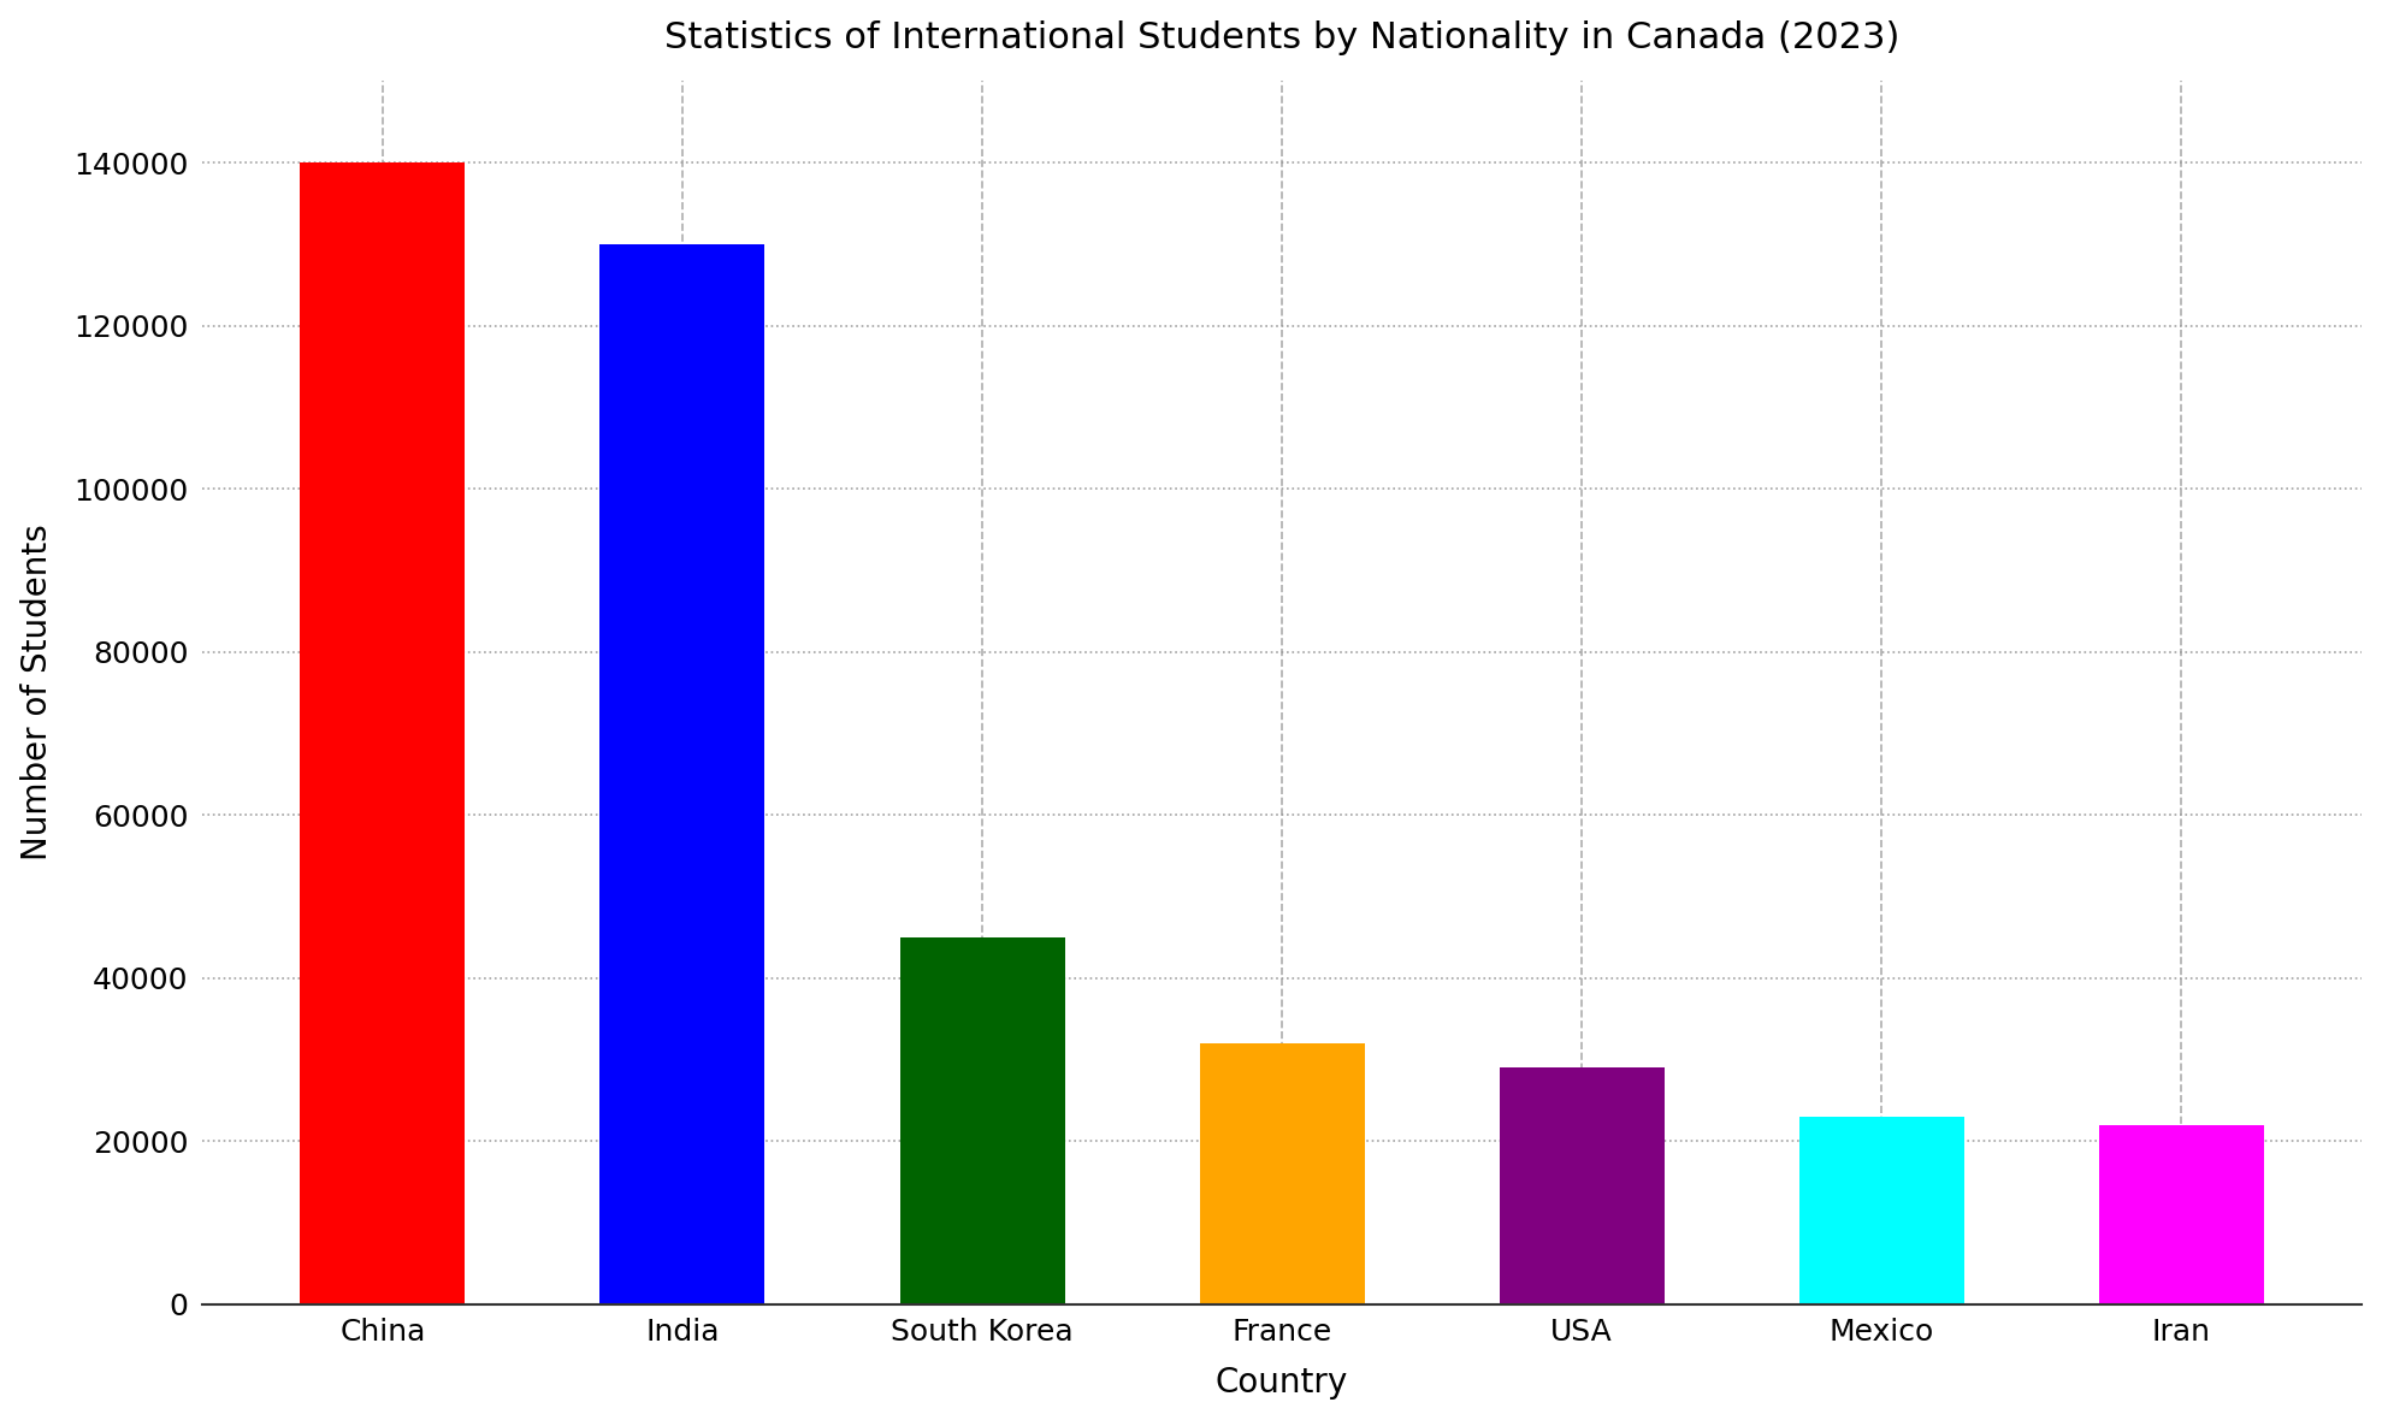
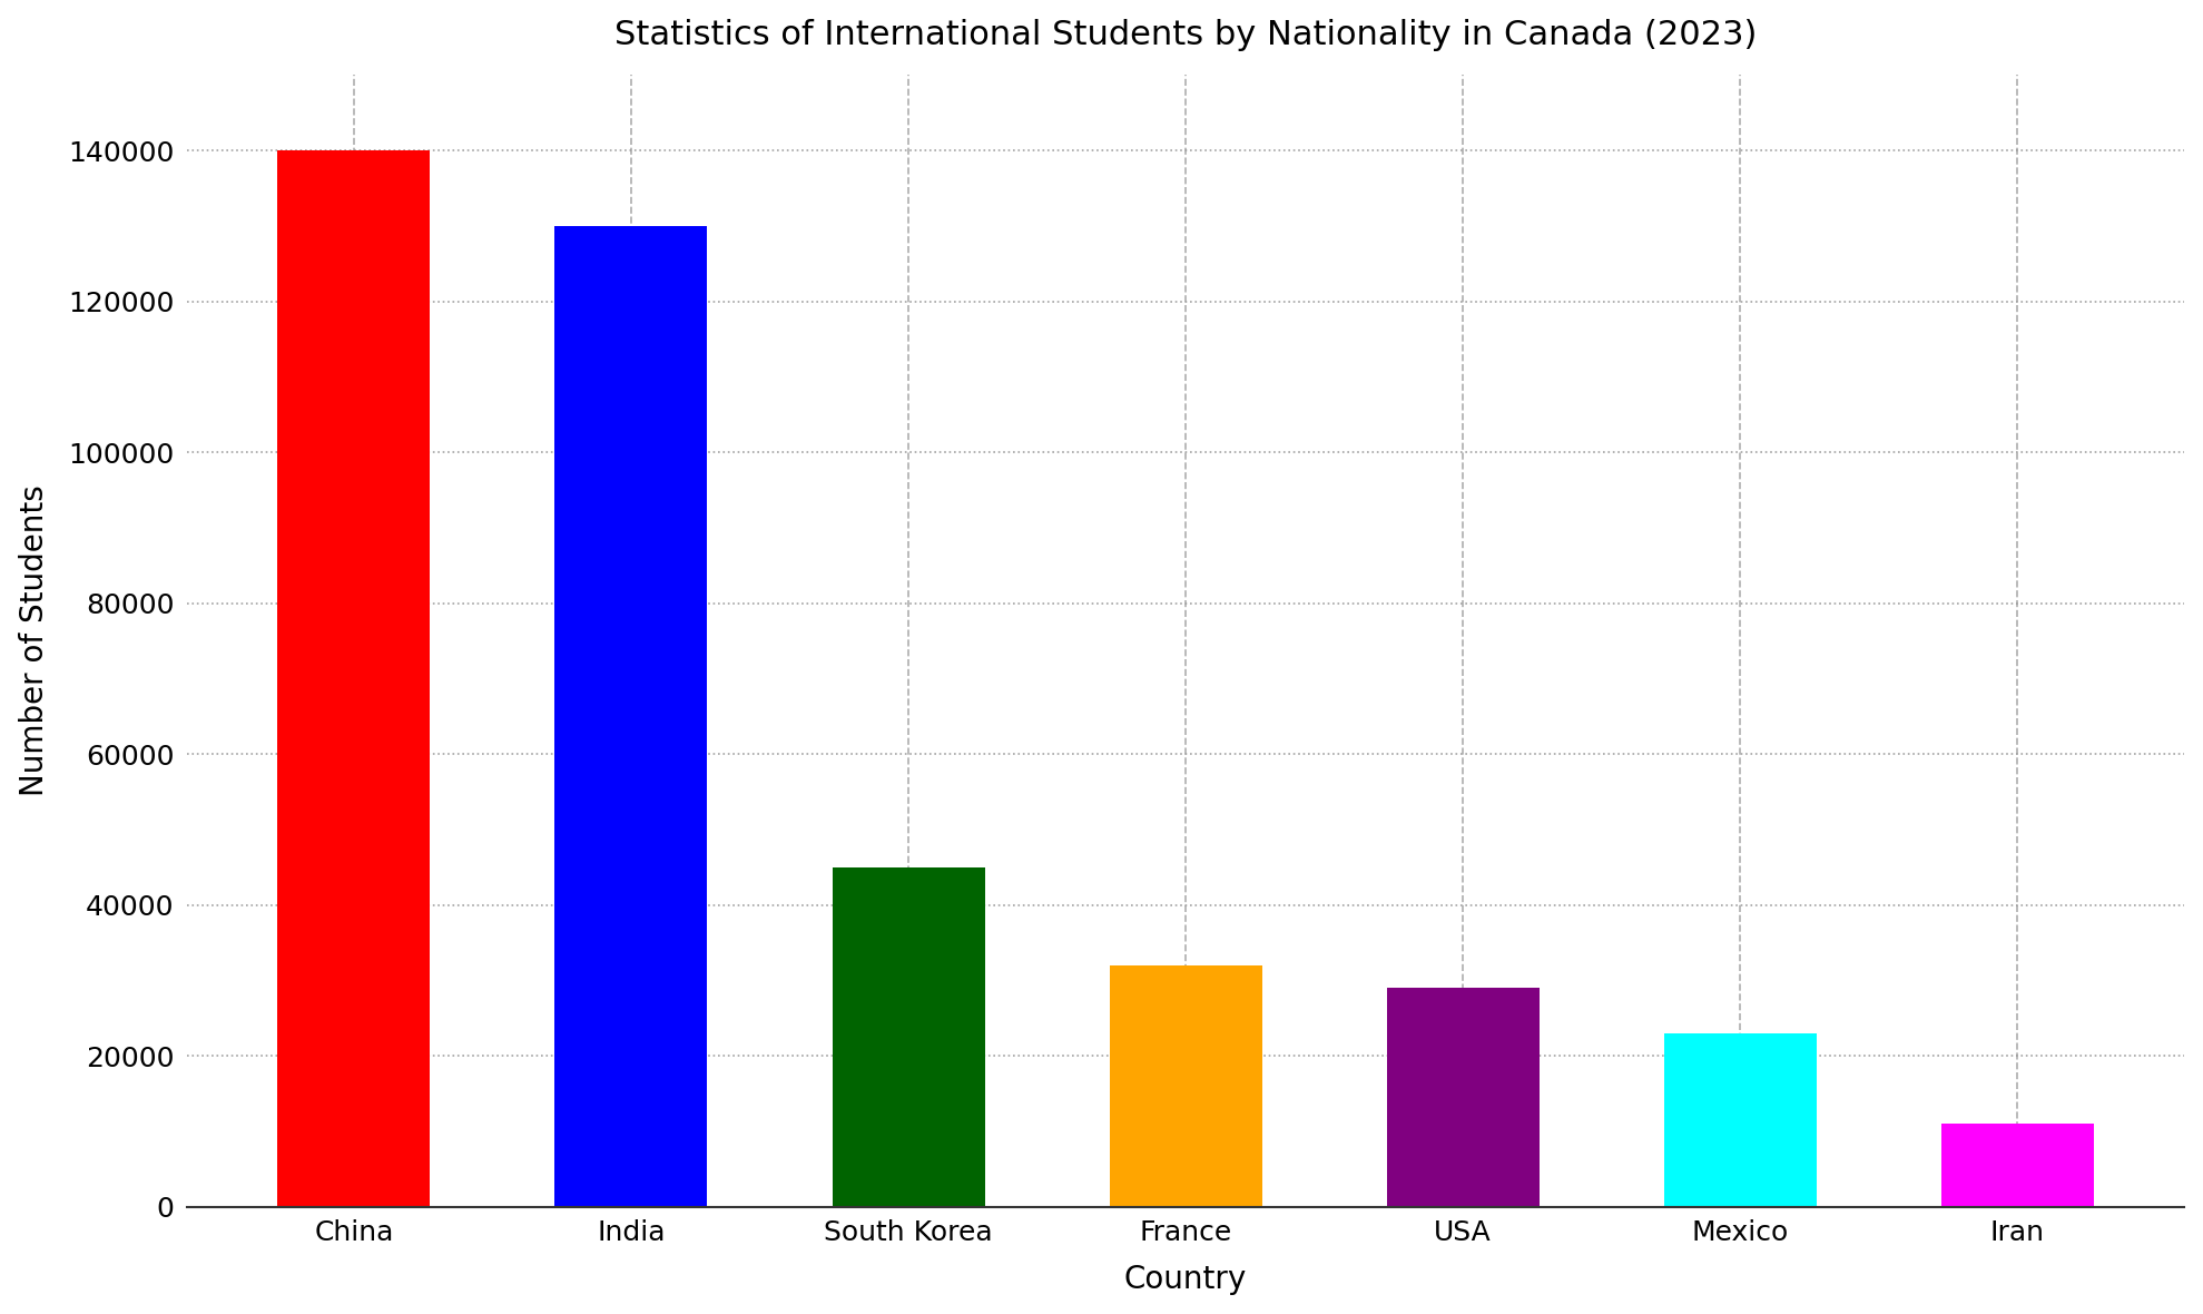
Iran: 22000 -> 11000
